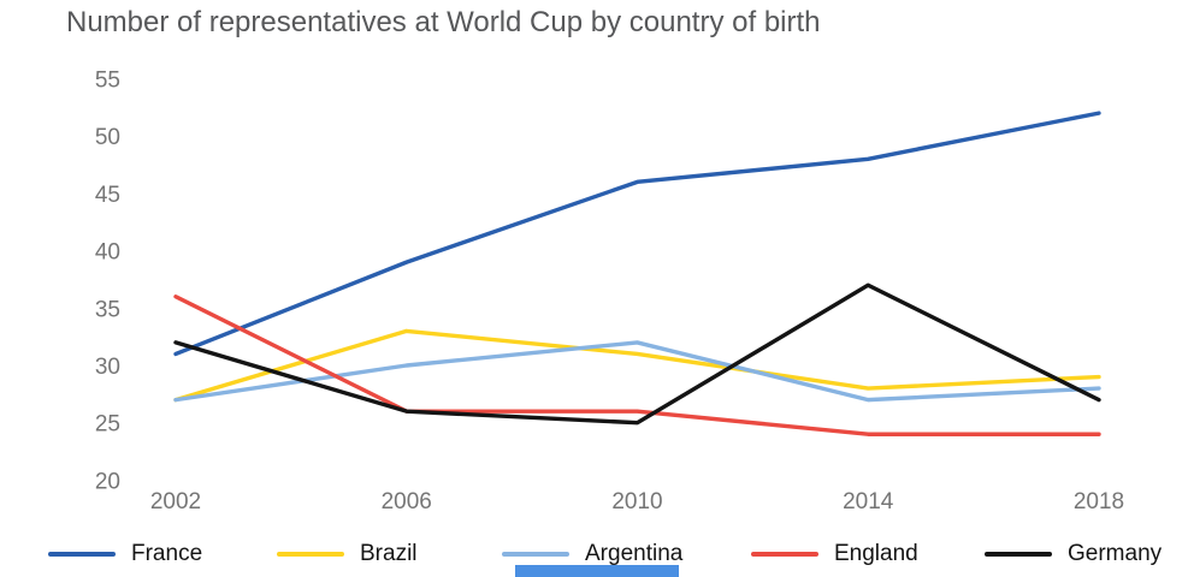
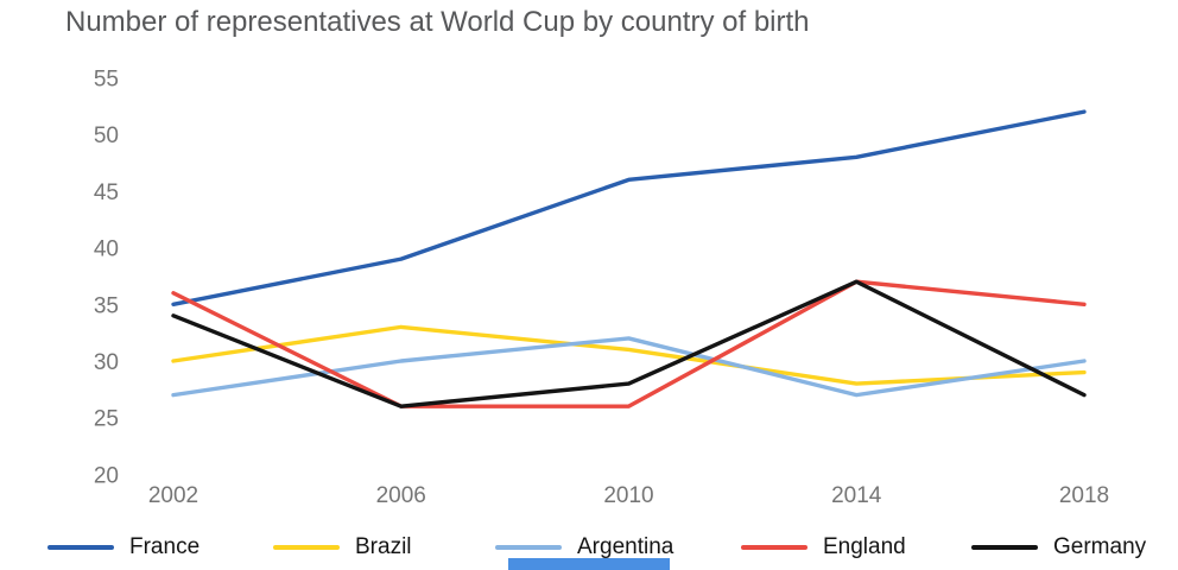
France/2002: 31 -> 35
Brazil/2002: 27 -> 30
Germany/2002: 32 -> 34
Germany/2010: 25 -> 28
England/2014: 24 -> 37
Argentina/2018: 28 -> 30
England/2018: 24 -> 35
